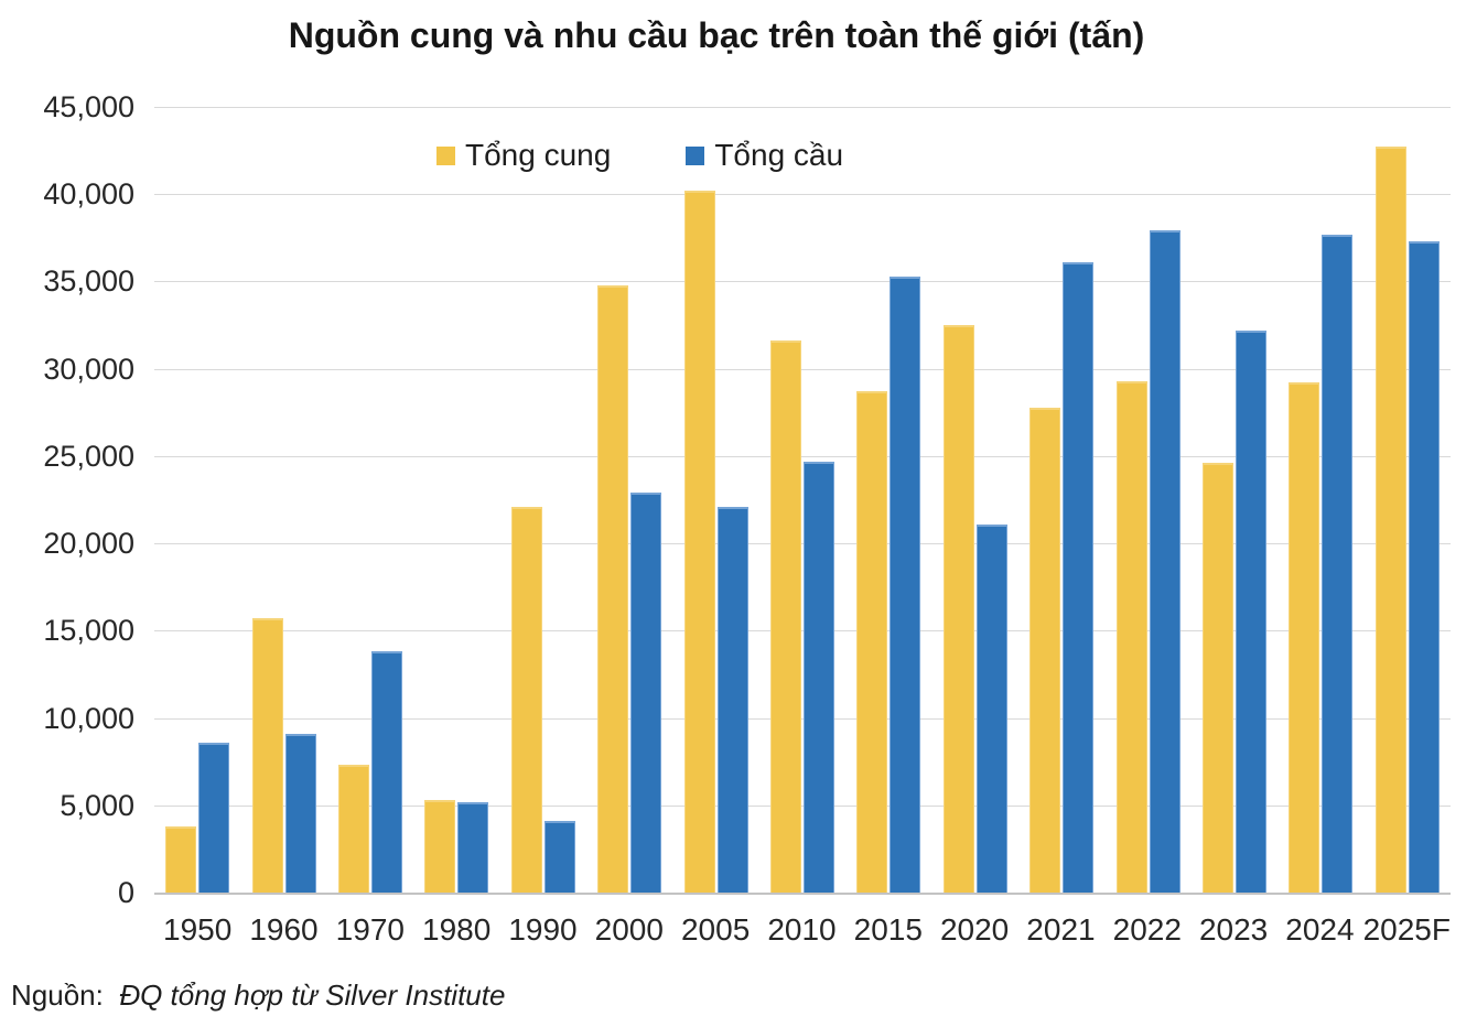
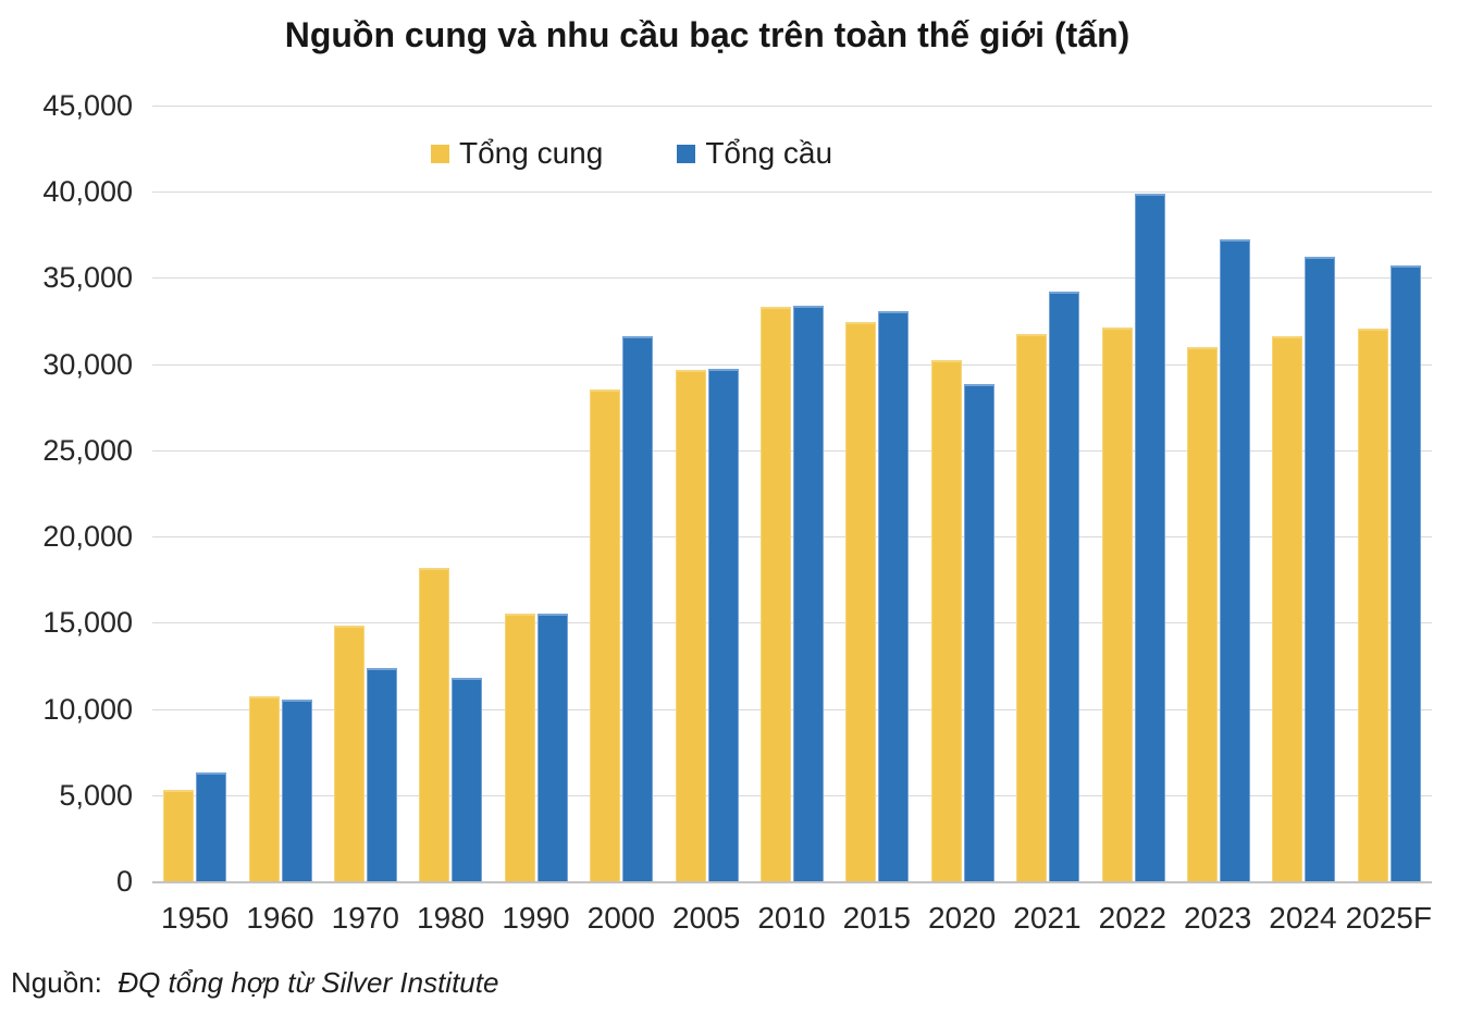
Tổng cung/1950: 3800 -> 5300
Tổng cầu/1950: 8600 -> 6300
Tổng cung/1960: 15700 -> 10700
Tổng cầu/1960: 9100 -> 10600
Tổng cung/1970: 7300 -> 14800
Tổng cầu/1970: 13800 -> 12400
Tổng cung/1980: 5300 -> 18200
Tổng cầu/1980: 5200 -> 11800
Tổng cung/1990: 22100 -> 15500
Tổng cầu/1990: 4100 -> 15500
Tổng cung/2000: 34800 -> 28500
Tổng cầu/2000: 22900 -> 31600
Tổng cung/2005: 40200 -> 29600
Tổng cầu/2005: 22100 -> 29700
Tổng cung/2010: 31600 -> 33400
Tổng cầu/2010: 24700 -> 33400
Tổng cung/2015: 28700 -> 32400
Tổng cầu/2015: 35300 -> 33000
Tổng cung/2020: 32500 -> 30200
Tổng cầu/2020: 21100 -> 28800
Tổng cung/2021: 27800 -> 31800
Tổng cầu/2021: 36100 -> 34200
Tổng cung/2022: 29300 -> 32200
Tổng cầu/2022: 37900 -> 39900
Tổng cung/2023: 24600 -> 31000
Tổng cầu/2023: 32200 -> 37200
Tổng cung/2024: 29200 -> 31600
Tổng cầu/2024: 37700 -> 36200
Tổng cung/2025F: 42700 -> 32000
Tổng cầu/2025F: 37300 -> 35700
